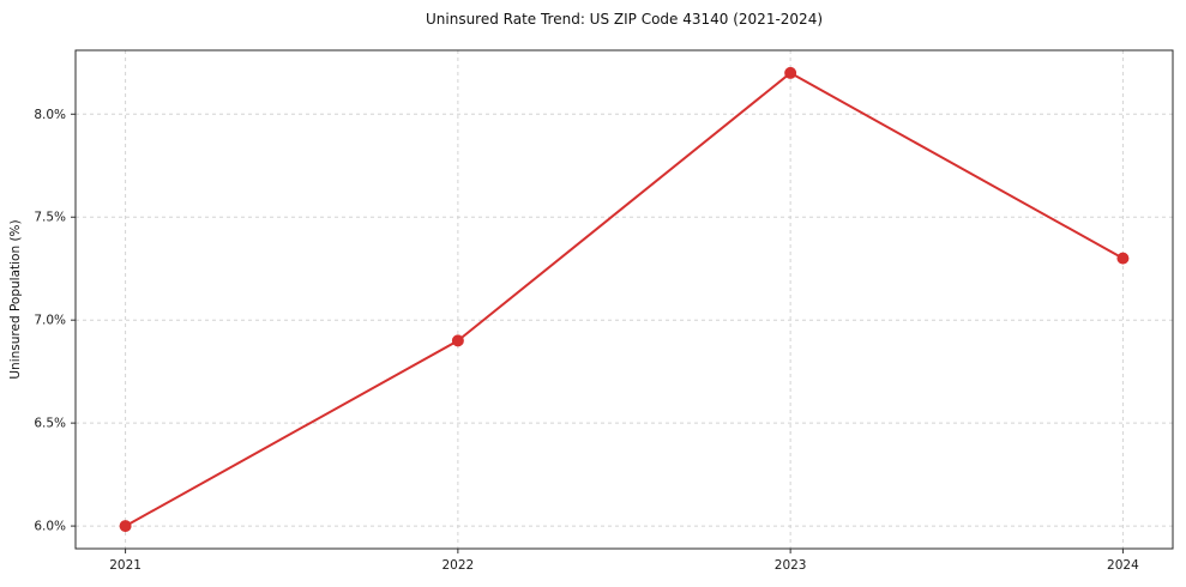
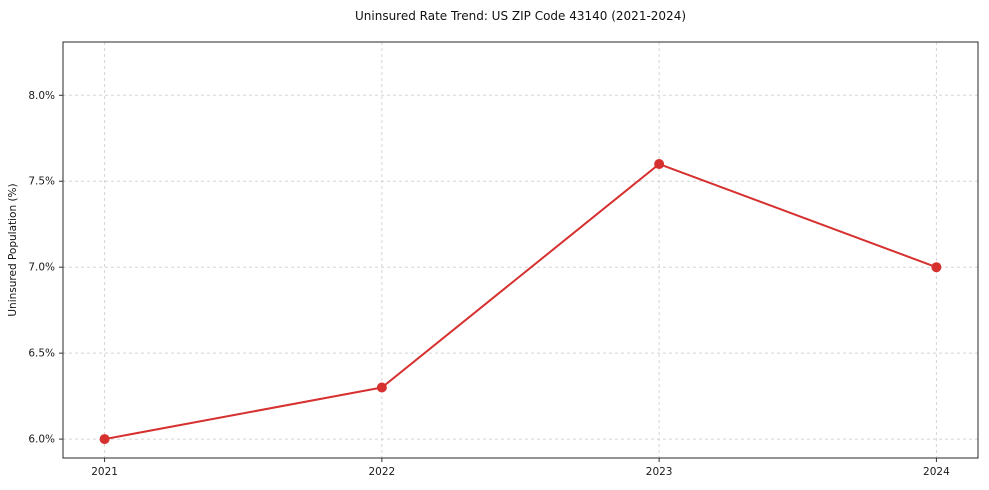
2022: 6.9% -> 6.3%
2023: 8.2% -> 7.6%
2024: 7.3% -> 7.0%
